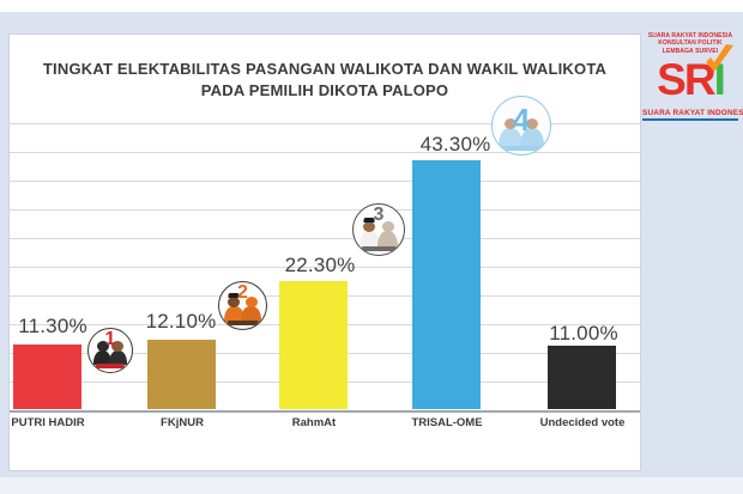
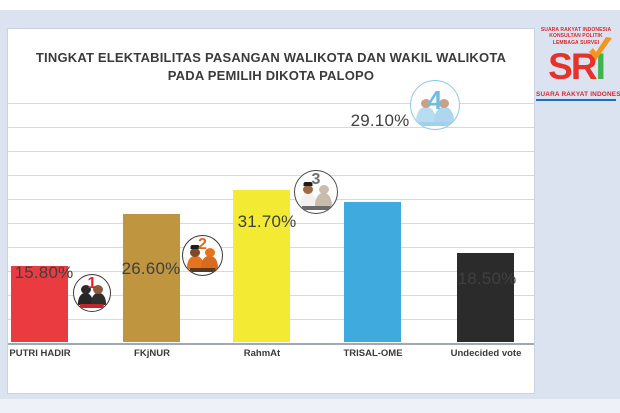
PUTRI HADIR: 11.30% -> 15.80%
FKjNUR: 12.10% -> 26.60%
RahmAt: 22.30% -> 31.70%
TRISAL-OME: 43.30% -> 29.10%
Undecided vote: 11.00% -> 18.50%
